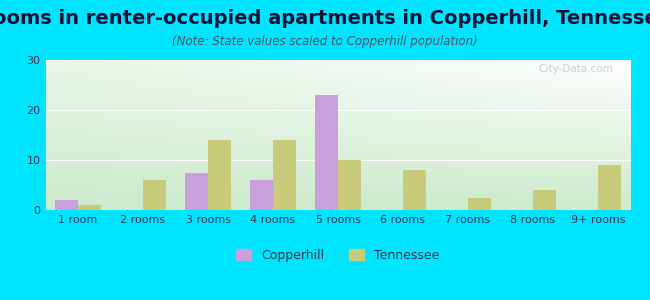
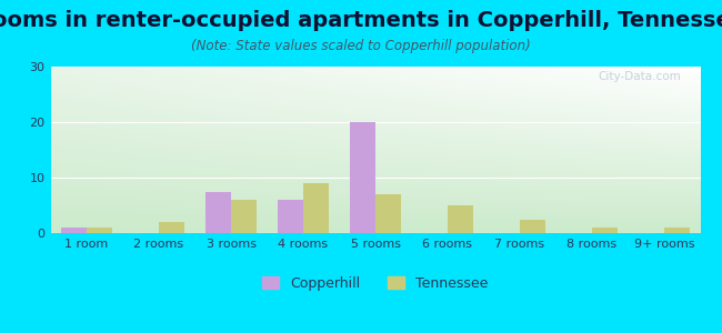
Copperhill/1 room: 2.0 -> 1.0
Tennessee/2 rooms: 6.0 -> 2.0
Tennessee/3 rooms: 14.0 -> 6.0
Tennessee/4 rooms: 14.0 -> 9.0
Copperhill/5 rooms: 23.0 -> 20.0
Tennessee/5 rooms: 10.0 -> 7.0
Tennessee/6 rooms: 8.0 -> 5.0
Tennessee/8 rooms: 4.0 -> 1.0
Tennessee/9+ rooms: 9.0 -> 1.0
